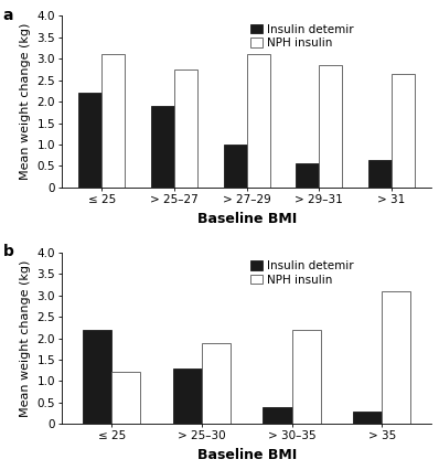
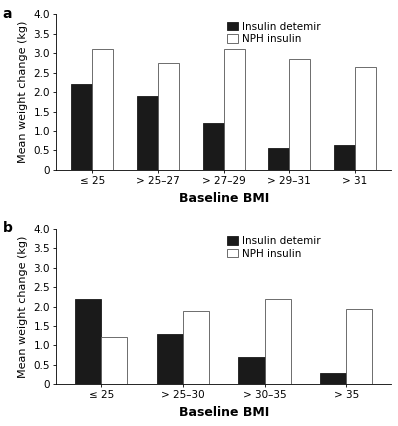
Insulin detemir/> 27–29: 1.00 -> 1.20
Insulin detemir/> 30–35: 0.40 -> 0.70
NPH insulin/> 35: 3.10 -> 1.93
